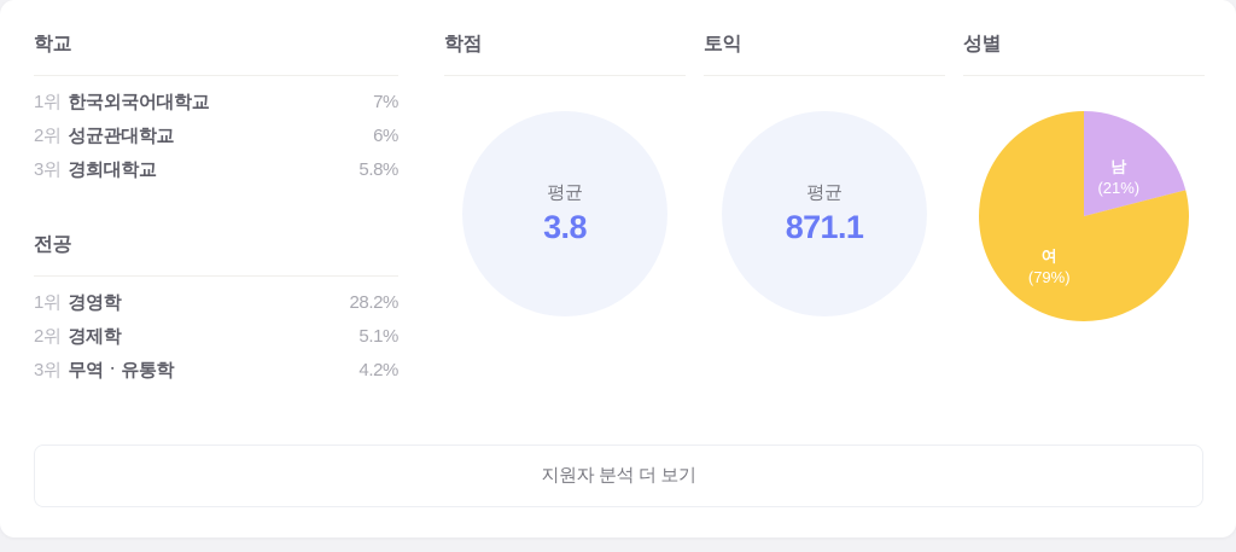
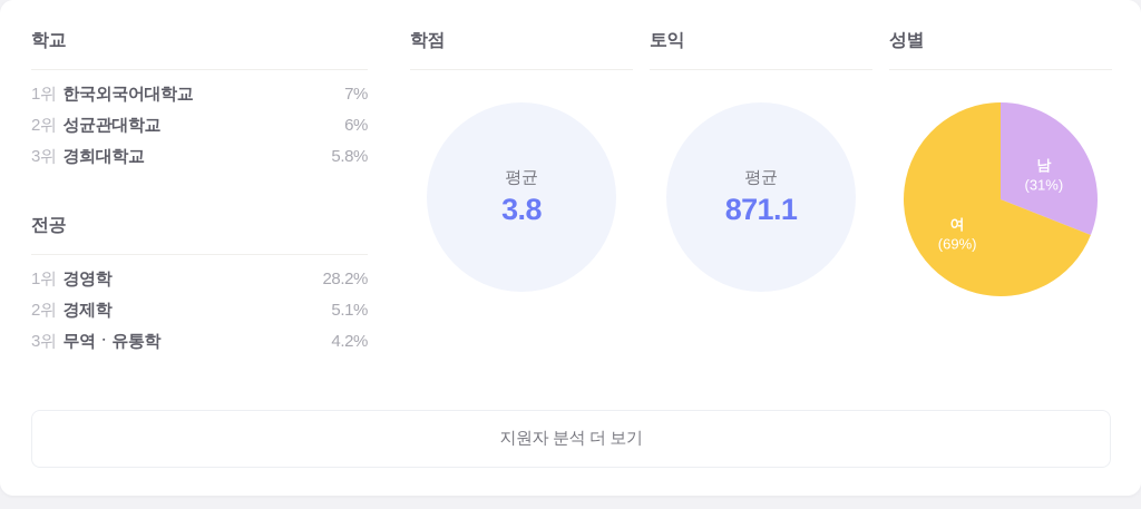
성별/남: 21% -> 31%
성별/여: 79% -> 69%
